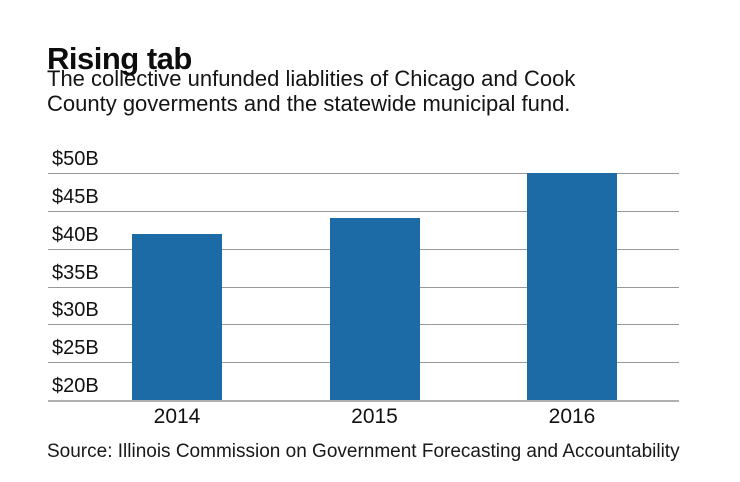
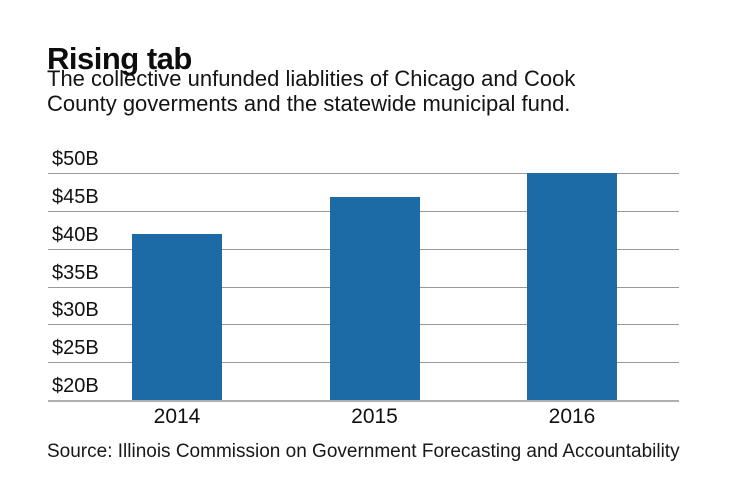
2015: $44B -> $47B
